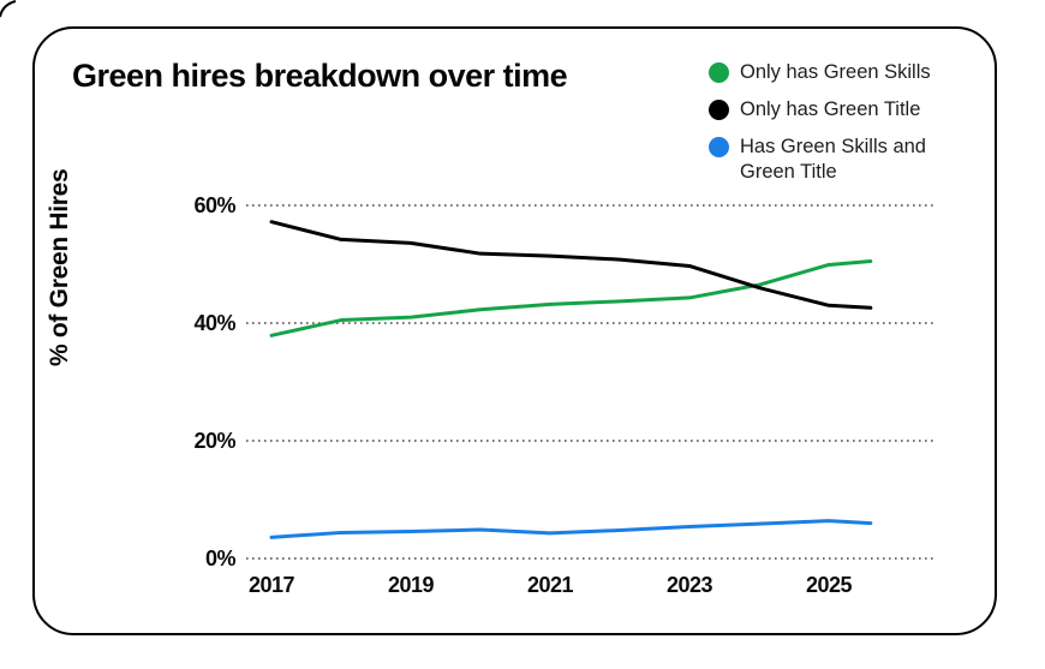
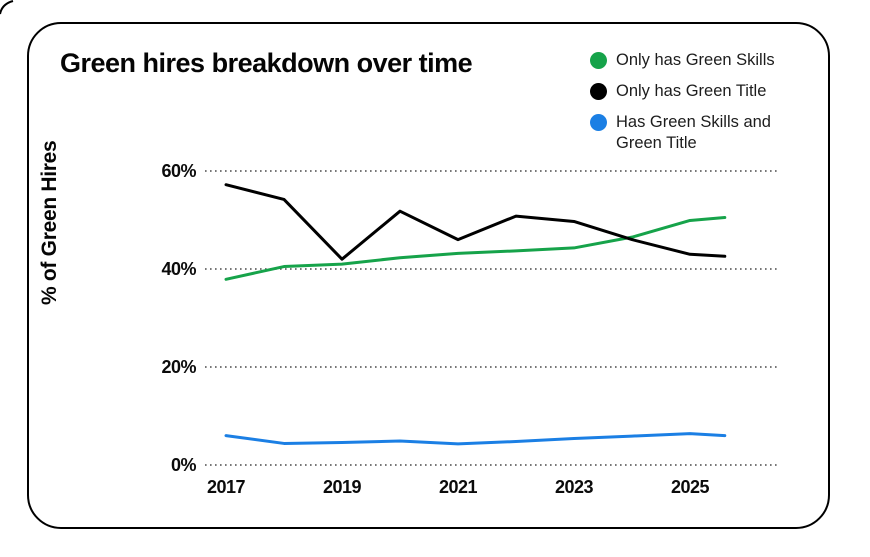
Has Green Skills and Green Title/2017: 4% -> 6%
Only has Green Title/2019: 54% -> 42%
Only has Green Title/2021: 51% -> 46%
